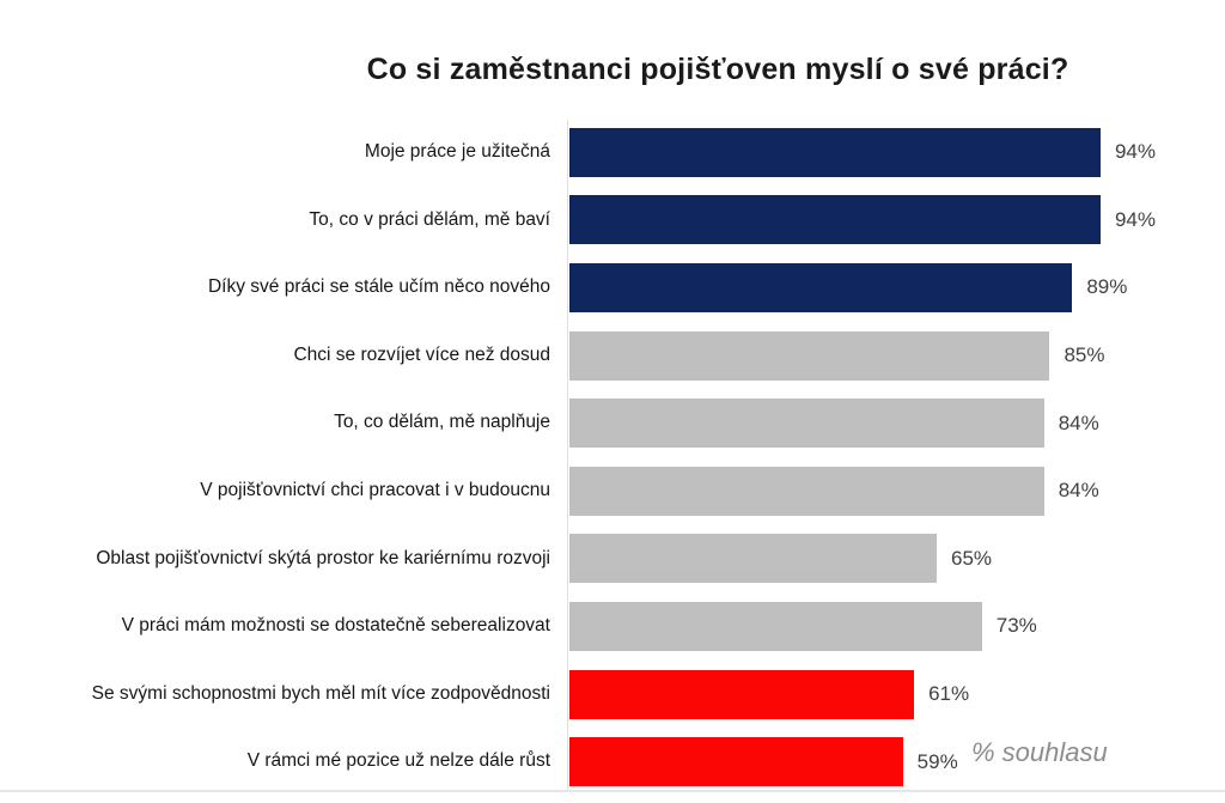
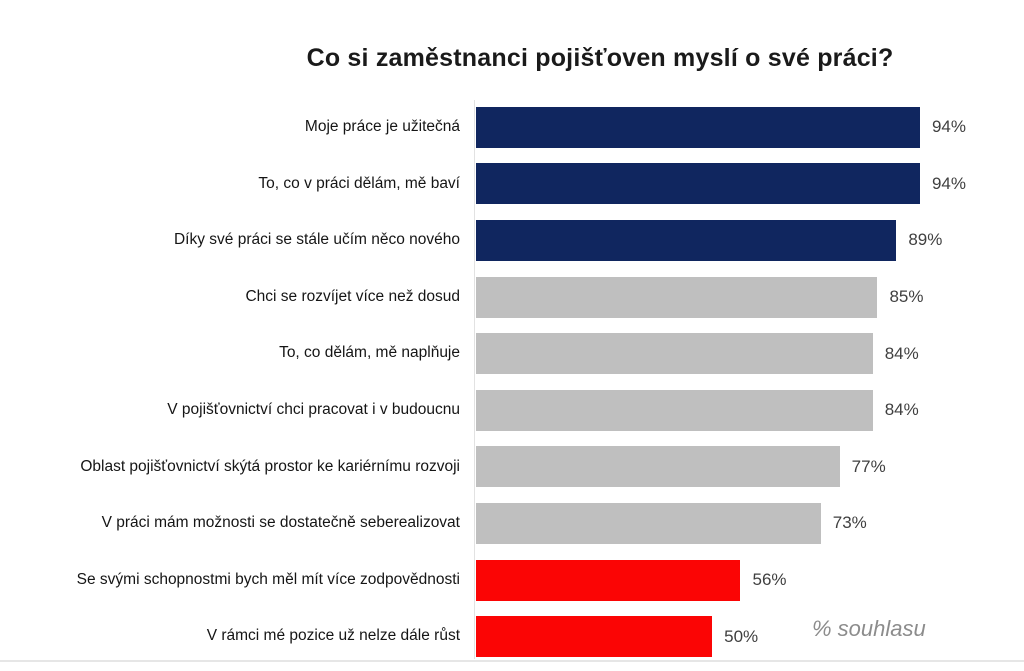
Oblast pojišťovnictví skýtá prostor ke kariérnímu rozvoji: 65% -> 77%
Se svými schopnostmi bych měl mít více zodpovědnosti: 61% -> 56%
V rámci mé pozice už nelze dále růst: 59% -> 50%
